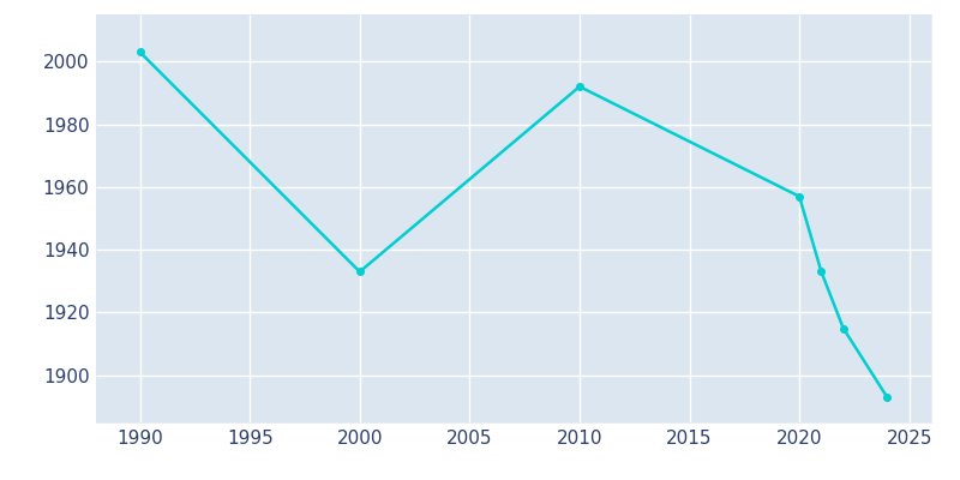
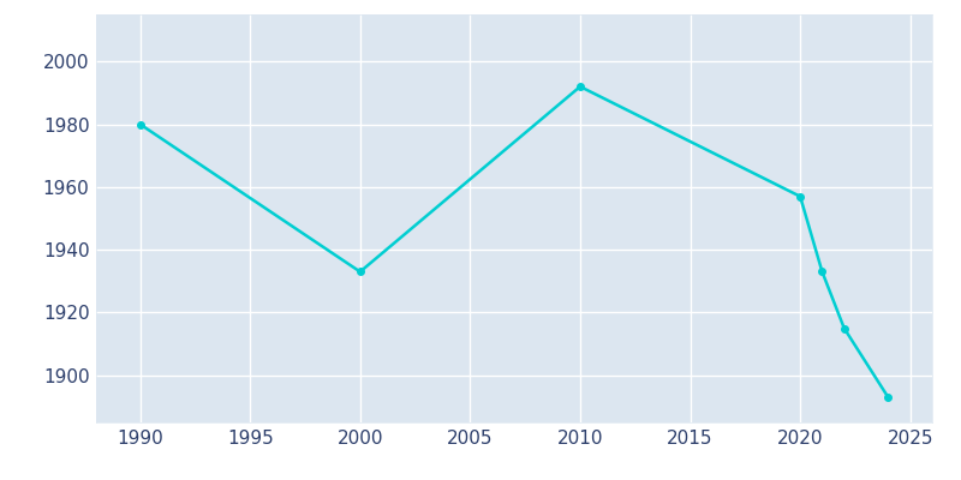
1990: 2003 -> 1980
